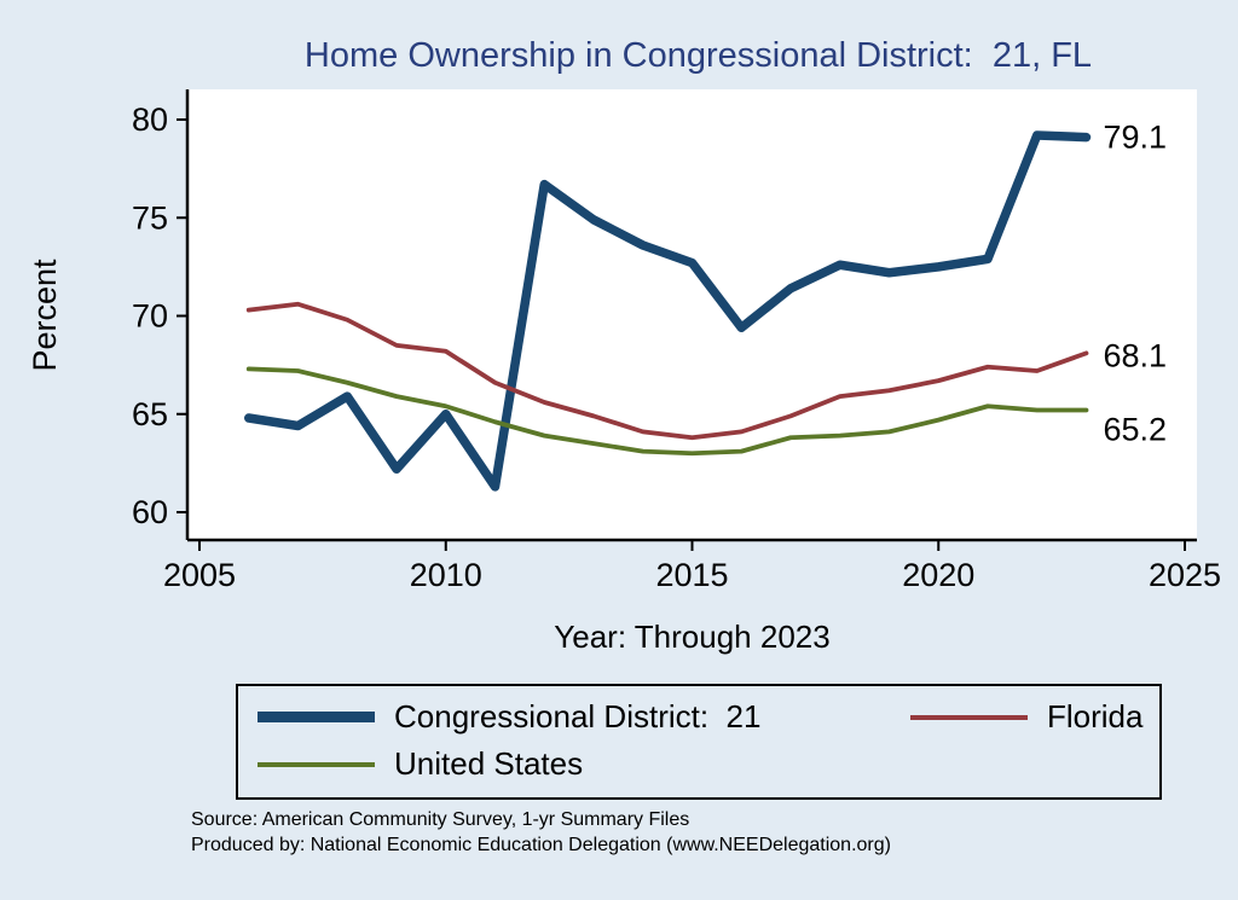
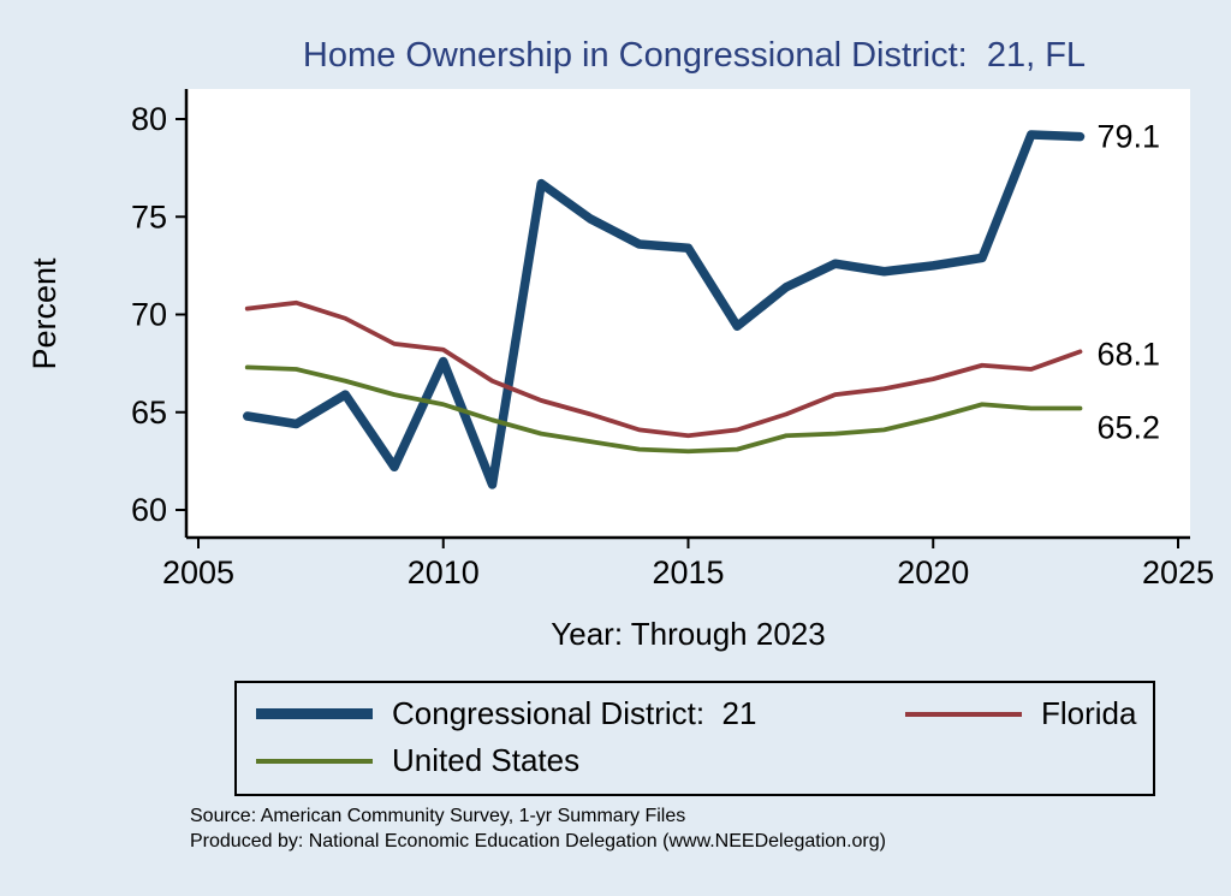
Congressional District: 21/2010: 65.0 -> 67.6
Congressional District: 21/2015: 72.7 -> 73.4
